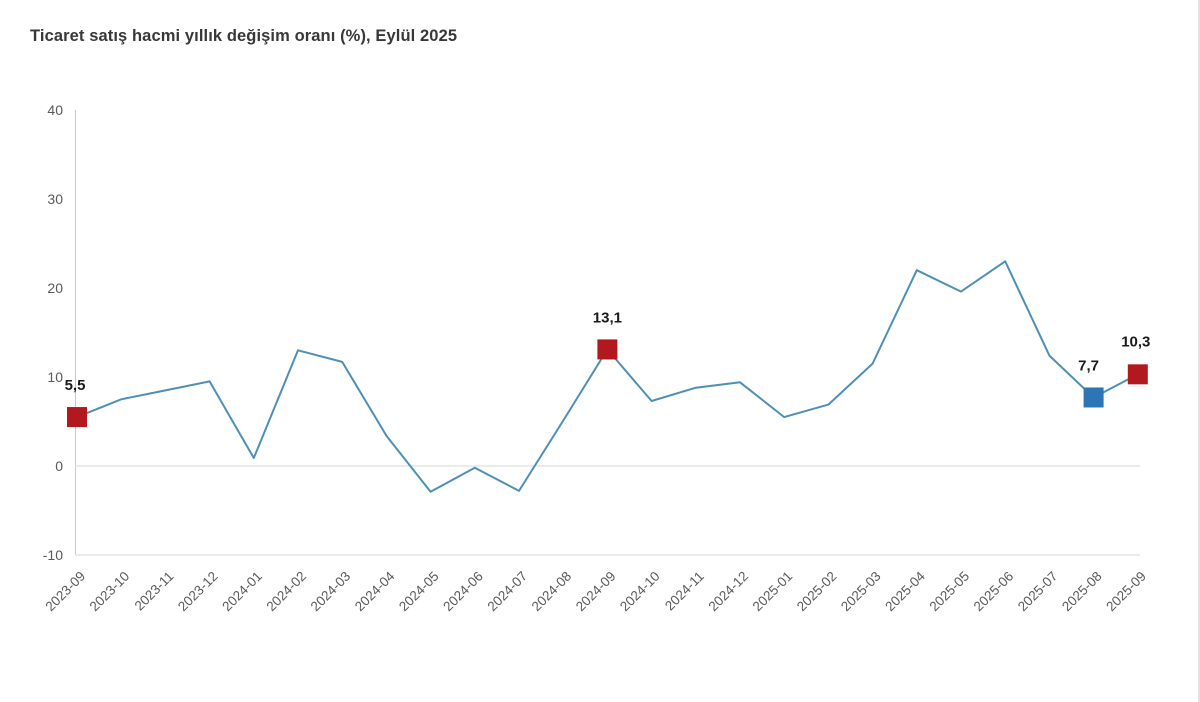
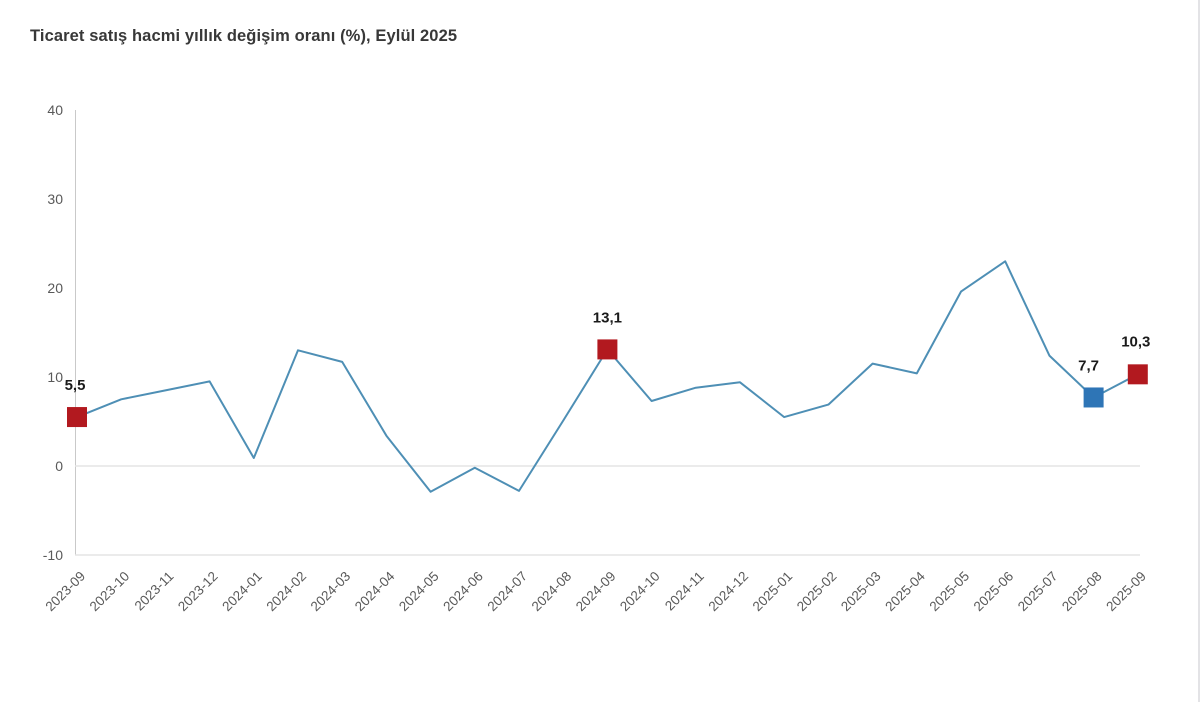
2025-04: 22 -> 10
